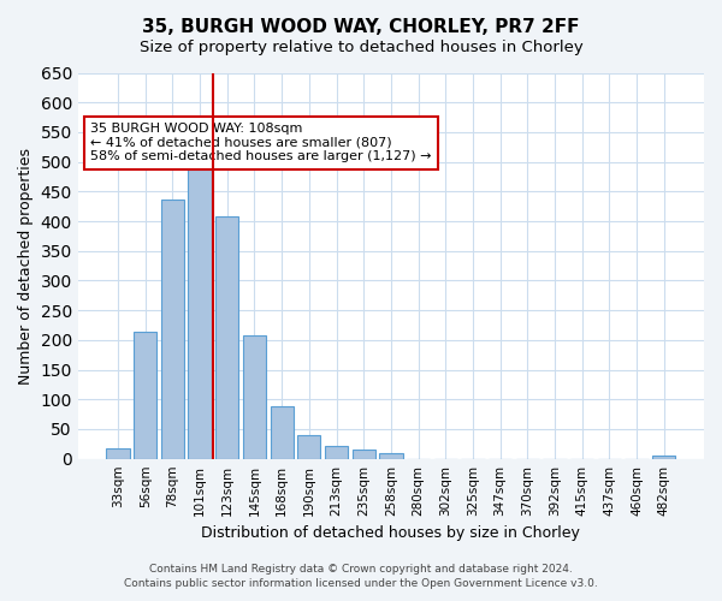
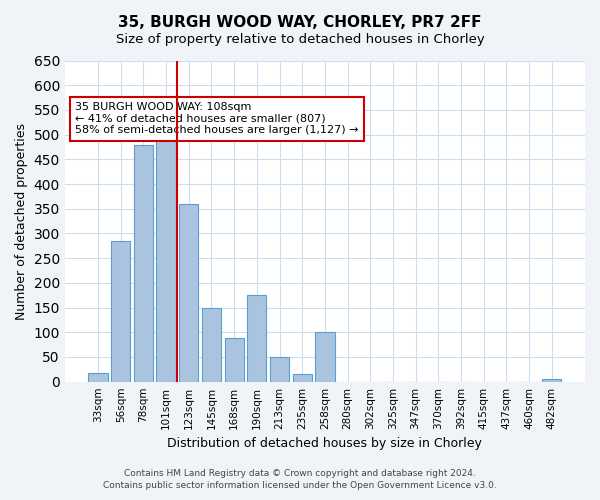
56sqm: 213 -> 285
78sqm: 437 -> 480
123sqm: 408 -> 360
145sqm: 207 -> 150
190sqm: 40 -> 175
213sqm: 22 -> 50
258sqm: 10 -> 100
